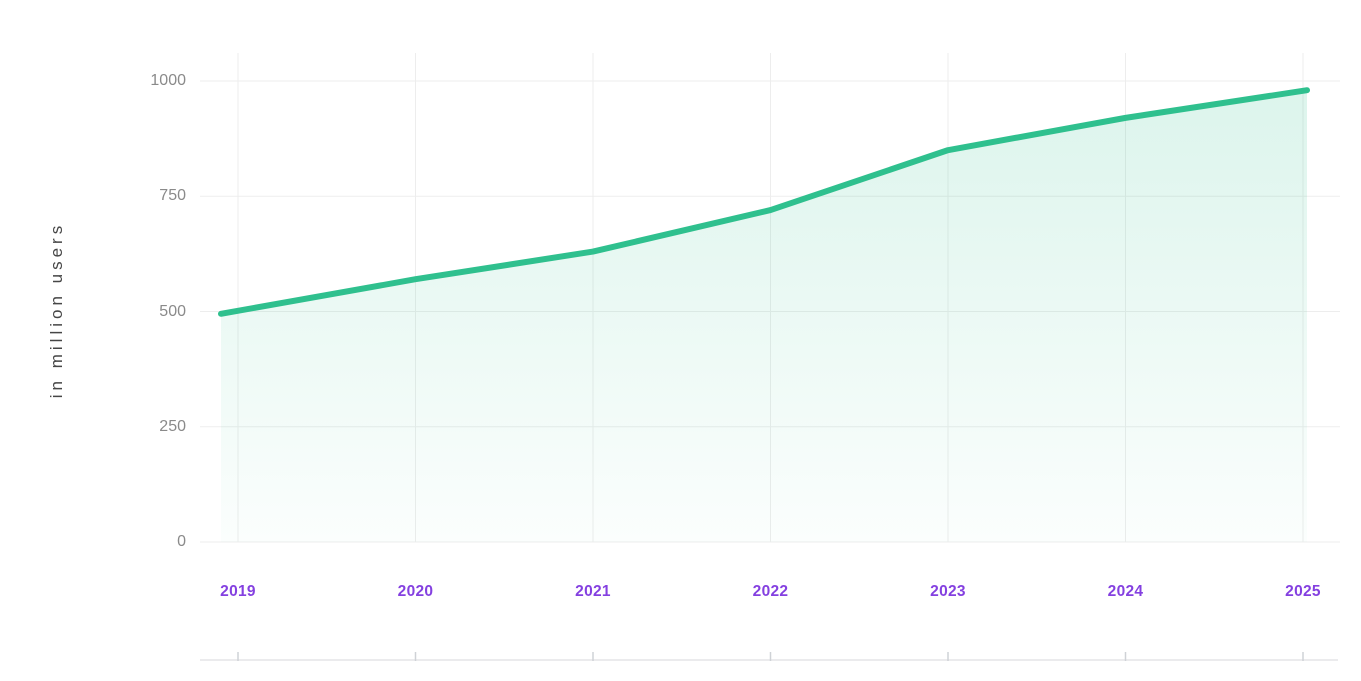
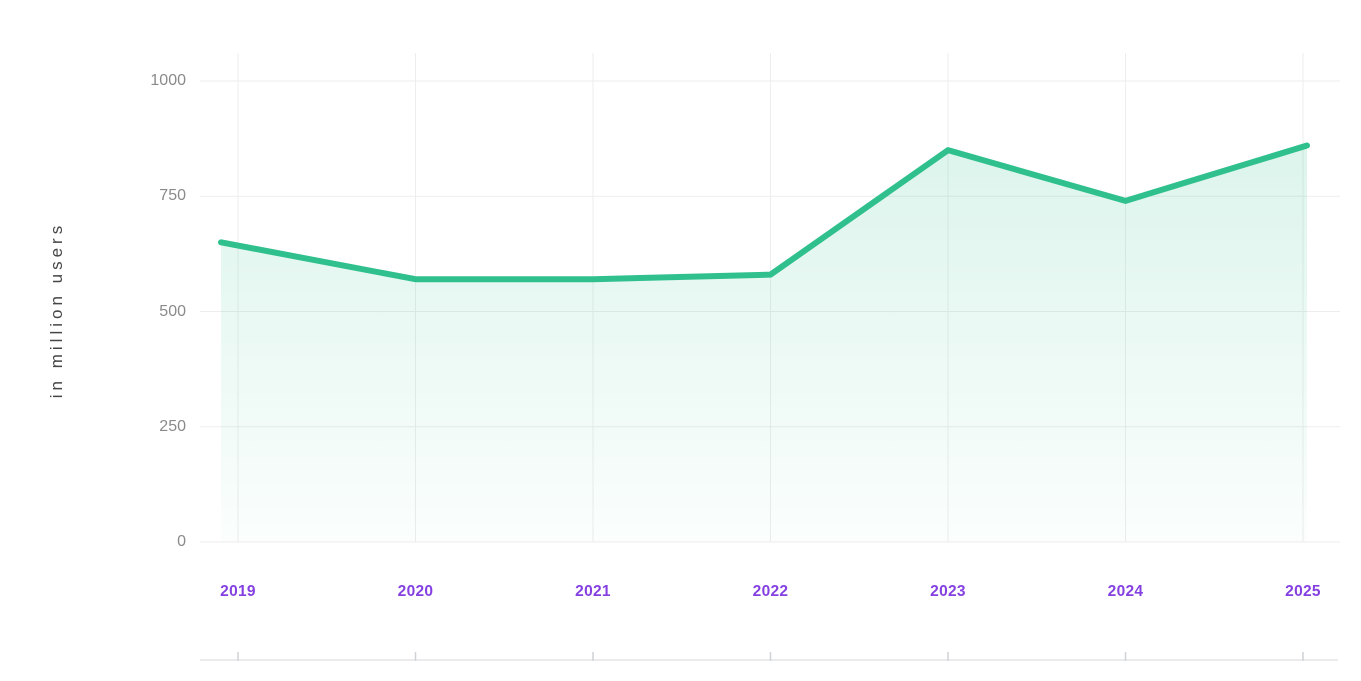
2019: 500 -> 650
2021: 630 -> 570
2022: 720 -> 580
2024: 920 -> 740
2025: 980 -> 860
